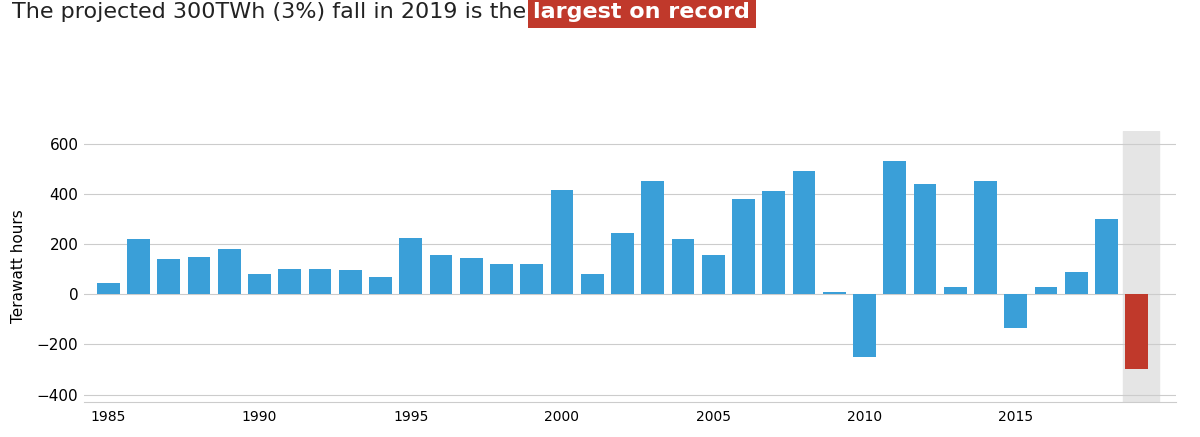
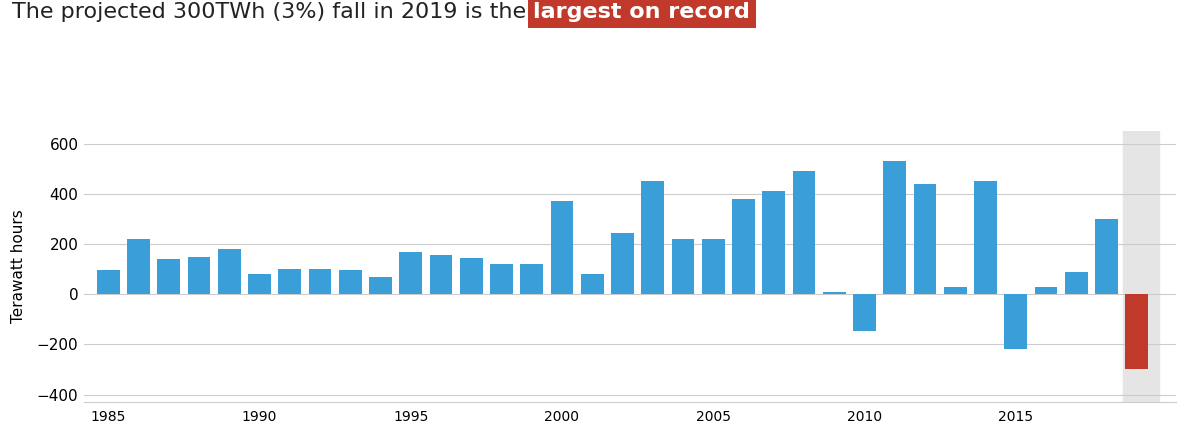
1985: 45 -> 95
1995: 225 -> 170
2000: 415 -> 370
2005: 155 -> 220
2010: -250 -> -148
2015: -135 -> -217
